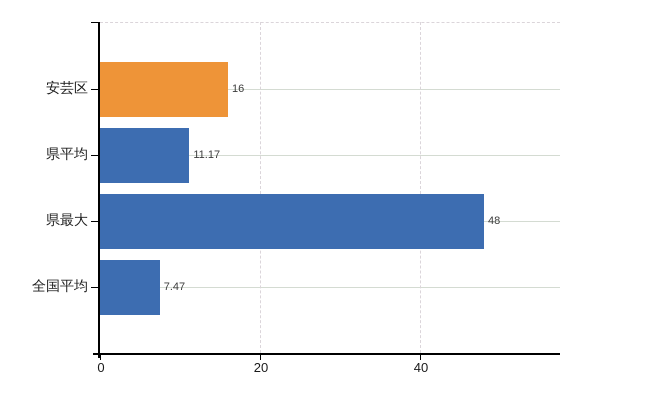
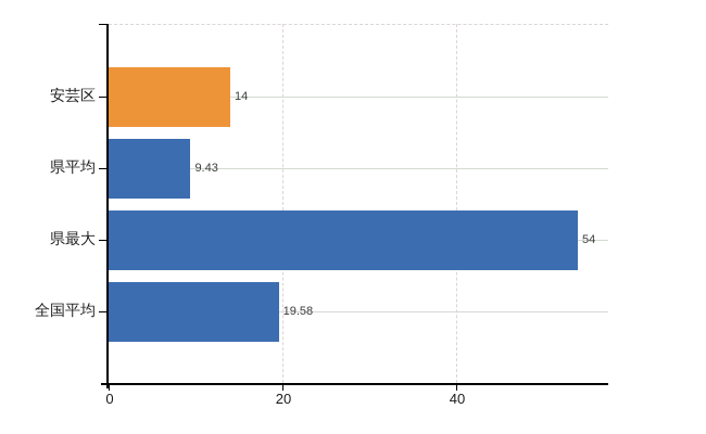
安芸区: 16 -> 14
県平均: 11.17 -> 9.43
県最大: 48 -> 54
全国平均: 7.47 -> 19.58
